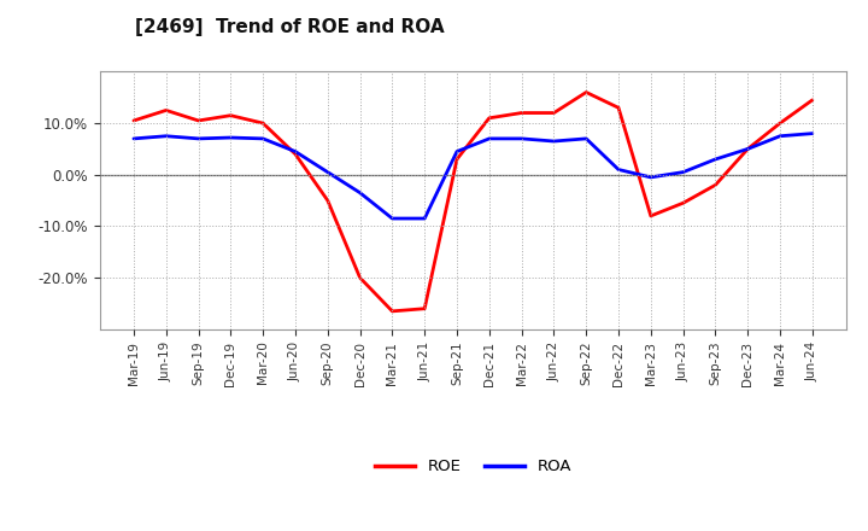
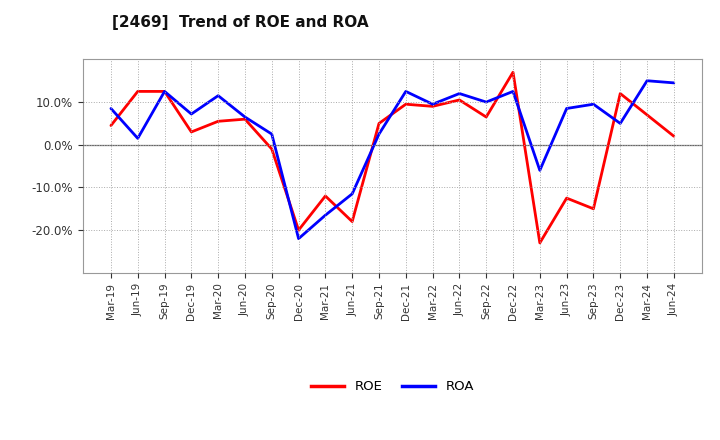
ROE/Mar-19: 10.5% -> 4.5%
ROA/Mar-19: 7.0% -> 8.5%
ROA/Jun-19: 7.5% -> 1.5%
ROE/Sep-19: 10.5% -> 12.5%
ROA/Sep-19: 7.0% -> 12.5%
ROE/Dec-19: 11.5% -> 3.0%
ROE/Mar-20: 10.0% -> 5.5%
ROA/Mar-20: 7.0% -> 11.5%
ROE/Jun-20: 4.0% -> 6.0%
ROA/Jun-20: 4.5% -> 6.5%
ROE/Sep-20: -5.0% -> -1.0%
ROA/Sep-20: 0.5% -> 2.5%
ROA/Dec-20: -3.5% -> -22.0%
ROE/Mar-21: -26.5% -> -12.0%
ROA/Mar-21: -8.5% -> -16.5%
ROE/Jun-21: -26.0% -> -18.0%
ROA/Jun-21: -8.5% -> -11.5%
ROE/Sep-21: 3.0% -> 5.0%
ROA/Sep-21: 4.5% -> 2.5%
ROE/Dec-21: 11.0% -> 9.5%
ROA/Dec-21: 7.0% -> 12.5%
ROE/Mar-22: 12.0% -> 9.0%
ROA/Mar-22: 7.0% -> 9.5%
ROE/Jun-22: 12.0% -> 10.5%
ROA/Jun-22: 6.5% -> 12.0%
ROE/Sep-22: 16.0% -> 6.5%
ROA/Sep-22: 7.0% -> 10.0%
ROE/Dec-22: 13.0% -> 17.0%
ROA/Dec-22: 1.0% -> 12.5%
ROE/Mar-23: -8.0% -> -23.0%
ROA/Mar-23: -0.5% -> -6.0%
ROE/Jun-23: -5.5% -> -12.5%
ROA/Jun-23: 0.5% -> 8.5%
ROE/Sep-23: -2.0% -> -15.0%
ROA/Sep-23: 3.0% -> 9.5%
ROE/Dec-23: 5.0% -> 12.0%
ROE/Mar-24: 10.0% -> 7.0%
ROA/Mar-24: 7.5% -> 15.0%
ROE/Jun-24: 14.5% -> 2.0%
ROA/Jun-24: 8.0% -> 14.5%
